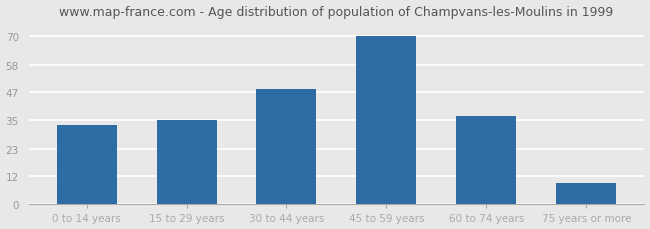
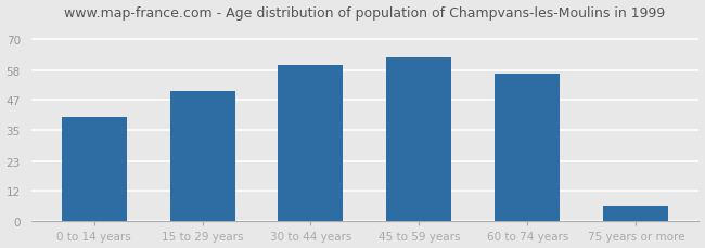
0 to 14 years: 33 -> 40
15 to 29 years: 35 -> 50
30 to 44 years: 48 -> 60
45 to 59 years: 70 -> 63
60 to 74 years: 37 -> 57
75 years or more: 9 -> 6
